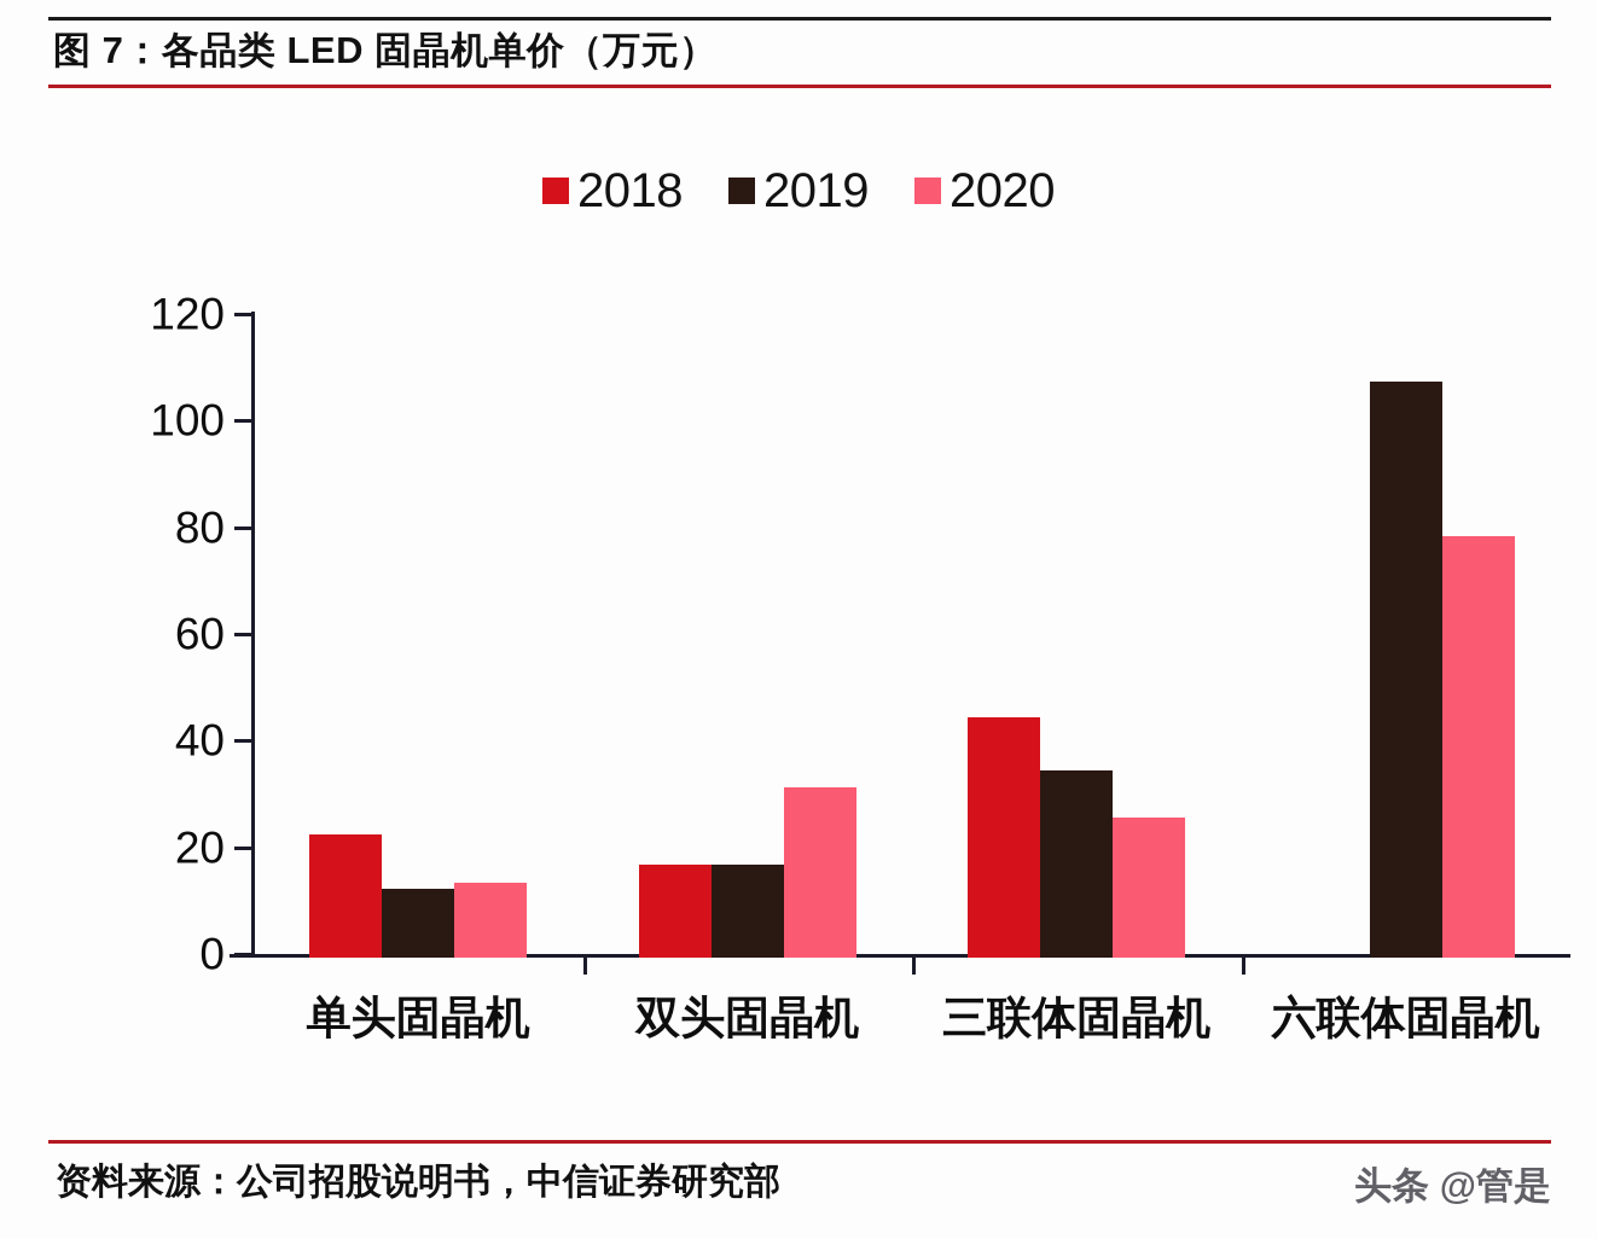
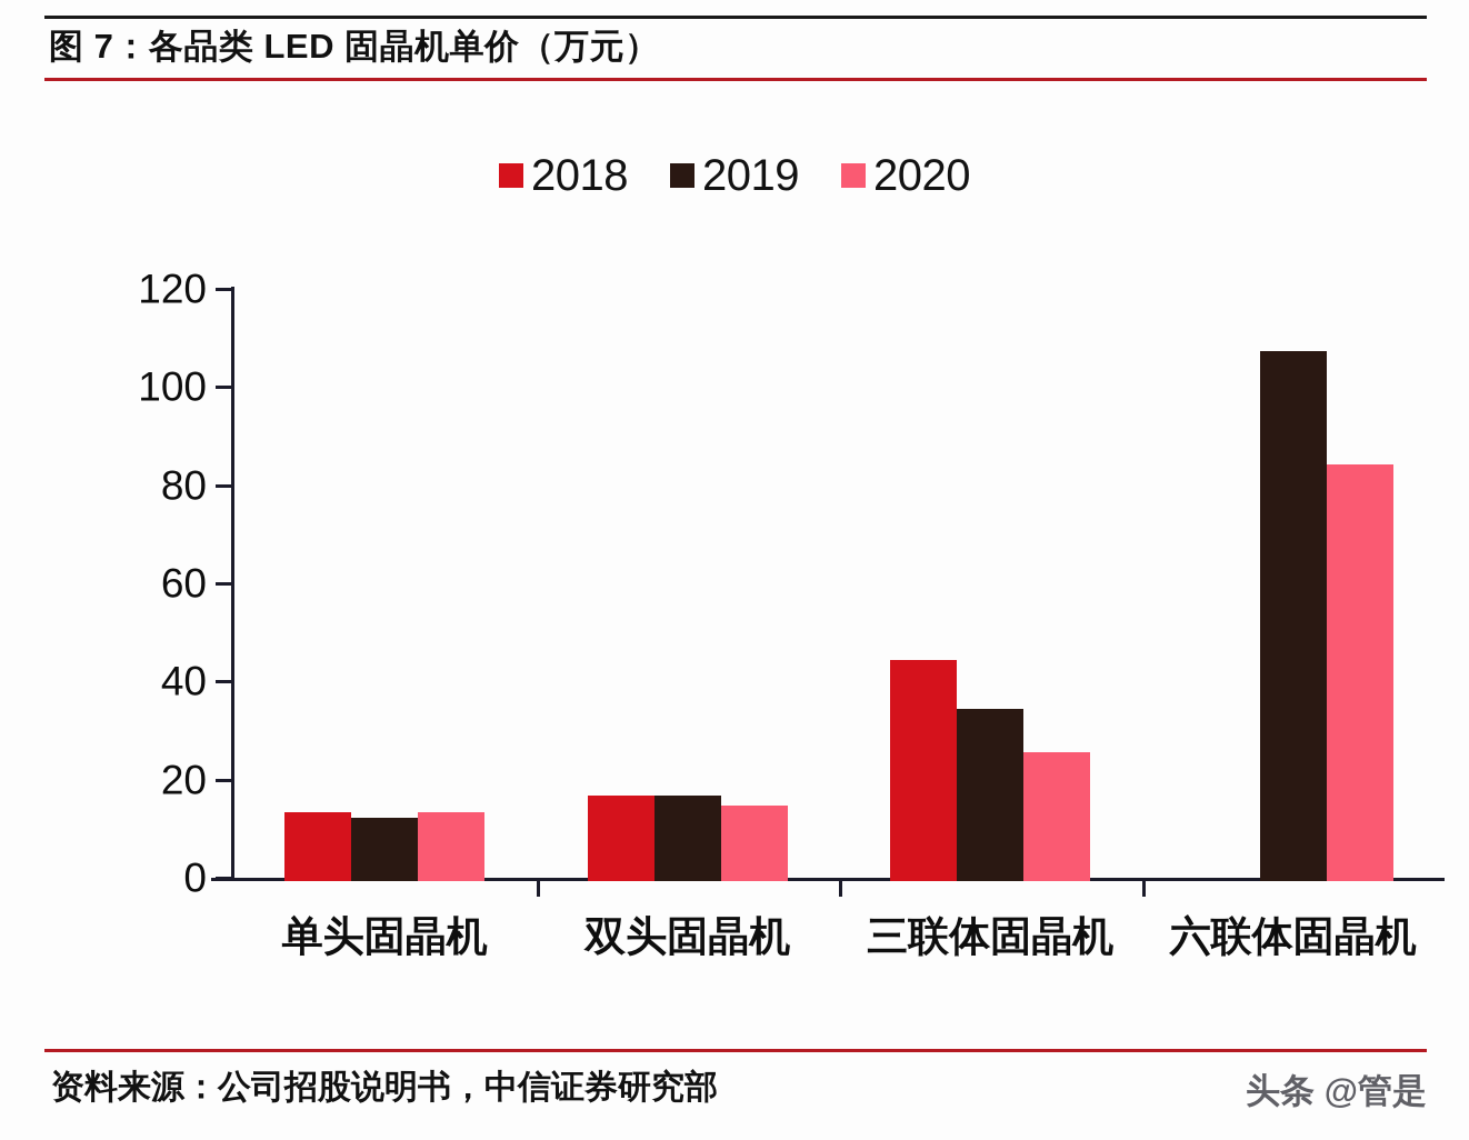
2018/单头固晶机: 23 -> 14
2020/双头固晶机: 32 -> 15
2020/六联体固晶机: 79 -> 85
